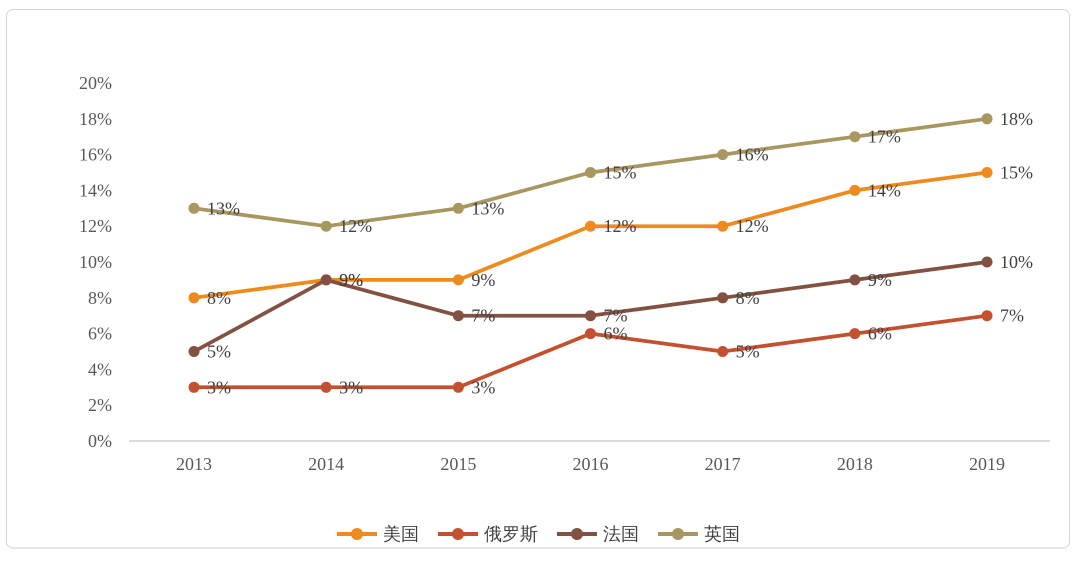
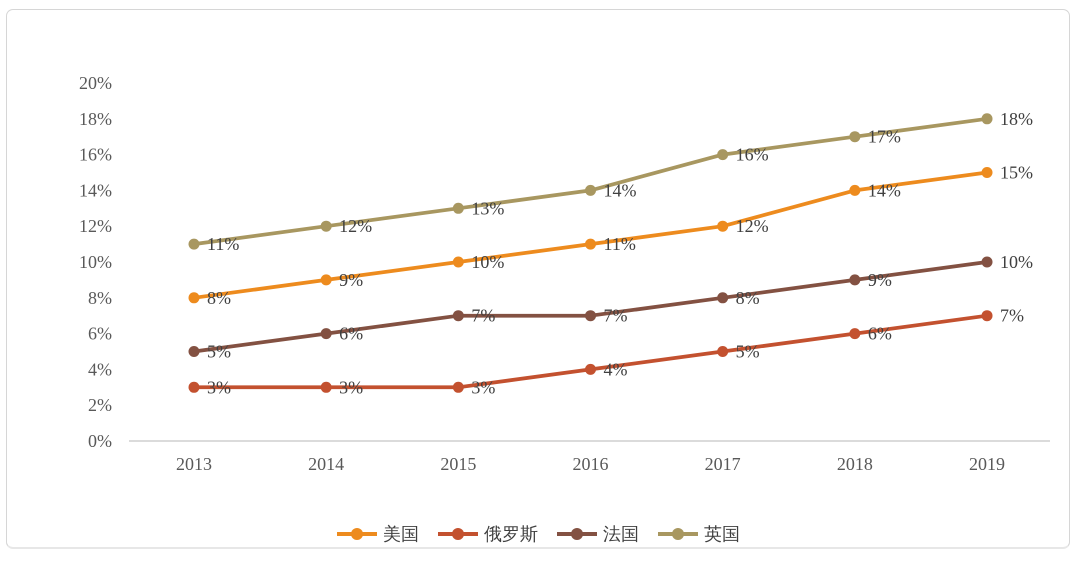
英国/2013: 13% -> 11%
法国/2014: 9% -> 6%
美国/2015: 9% -> 10%
美国/2016: 12% -> 11%
俄罗斯/2016: 6% -> 4%
英国/2016: 15% -> 14%
